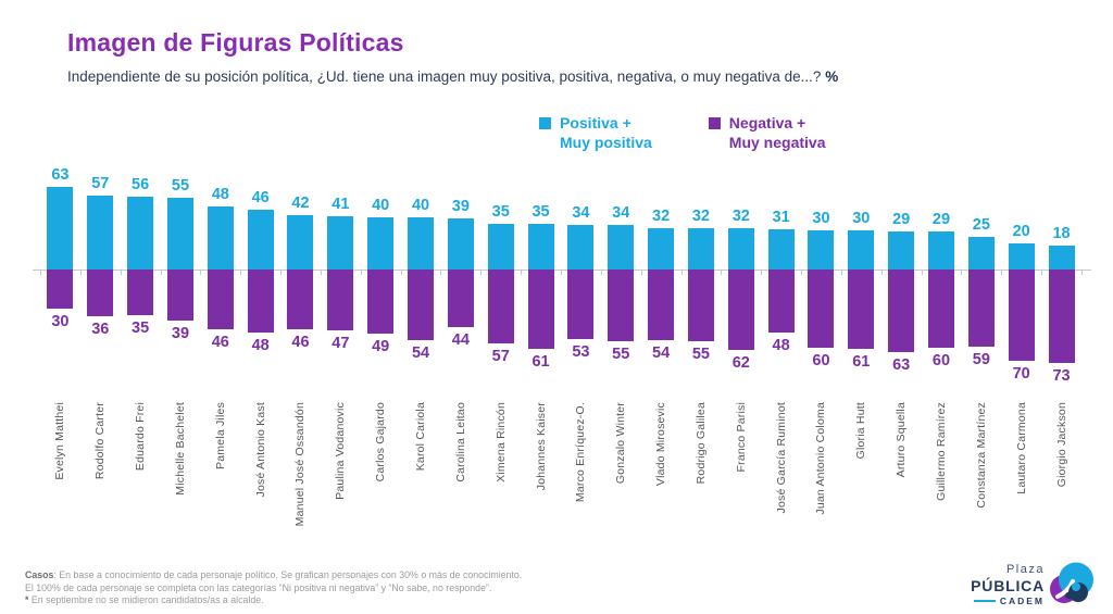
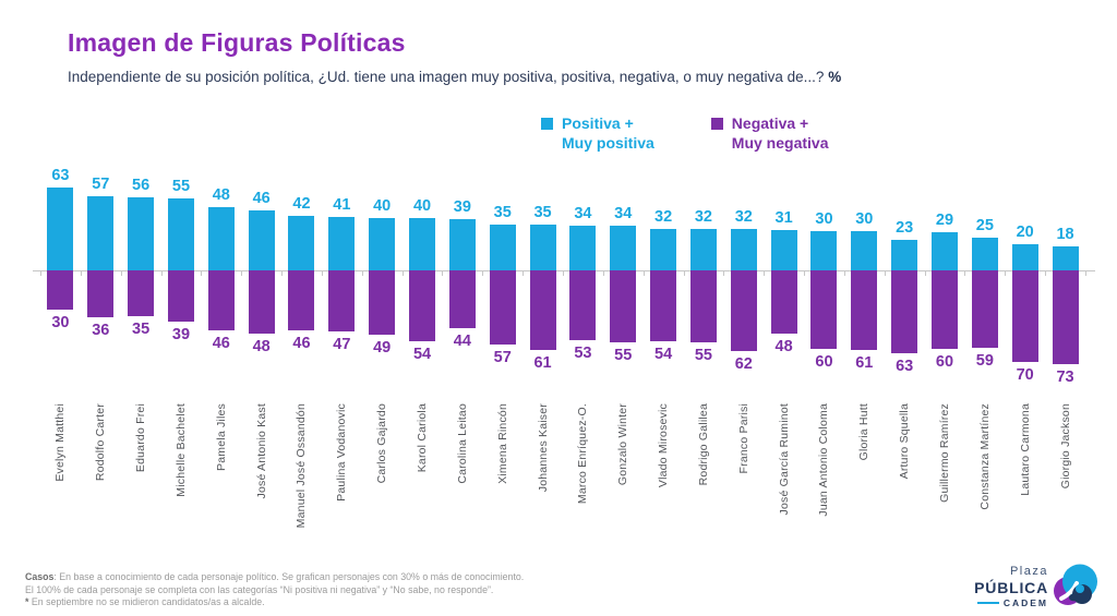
Positiva + Muy positiva/Arturo Squella: 29 -> 23
